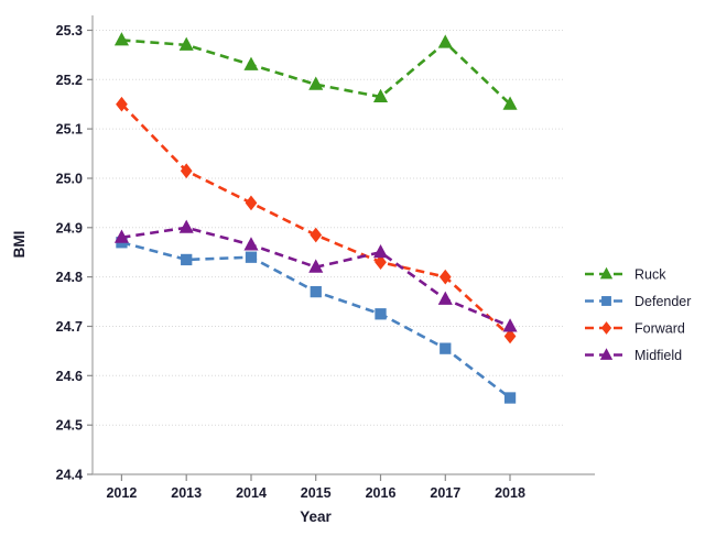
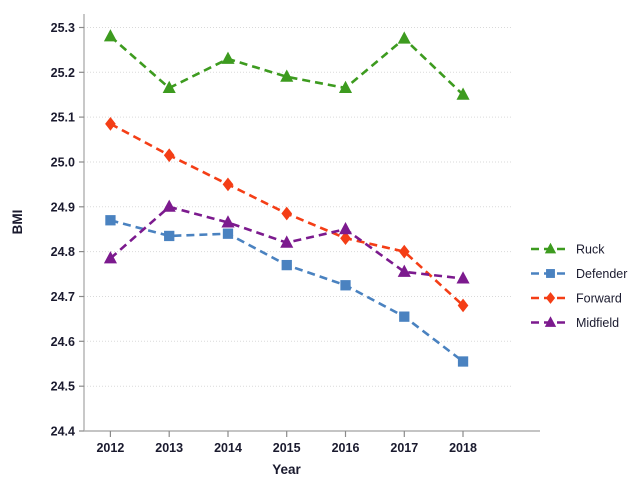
Forward/2012: 25.15 -> 25.09
Midfield/2012: 24.88 -> 24.79
Ruck/2013: 25.27 -> 25.16
Midfield/2018: 24.70 -> 24.74
